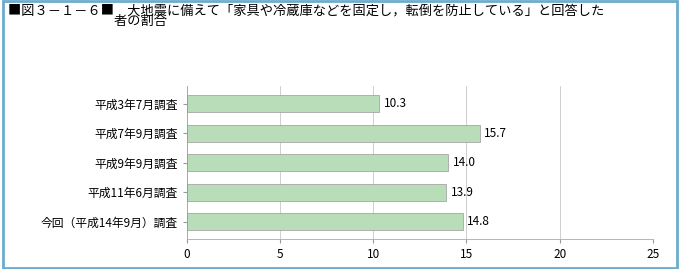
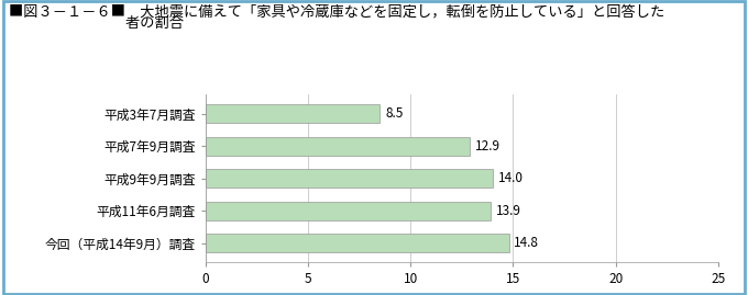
平成3年7月調査: 10.3 -> 8.5
平成7年9月調査: 15.7 -> 12.9
